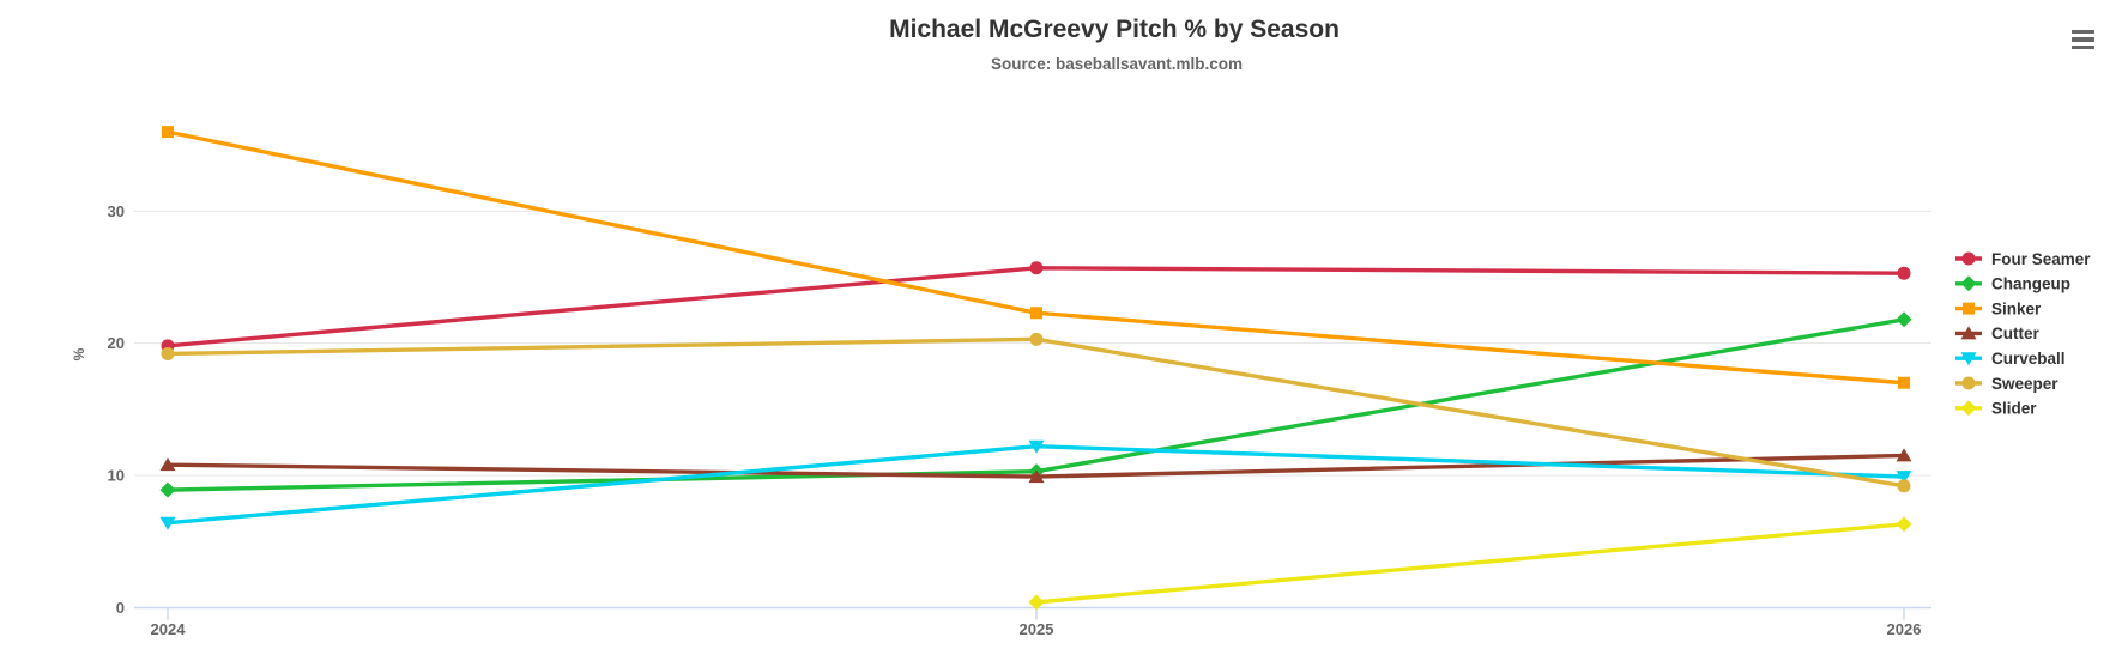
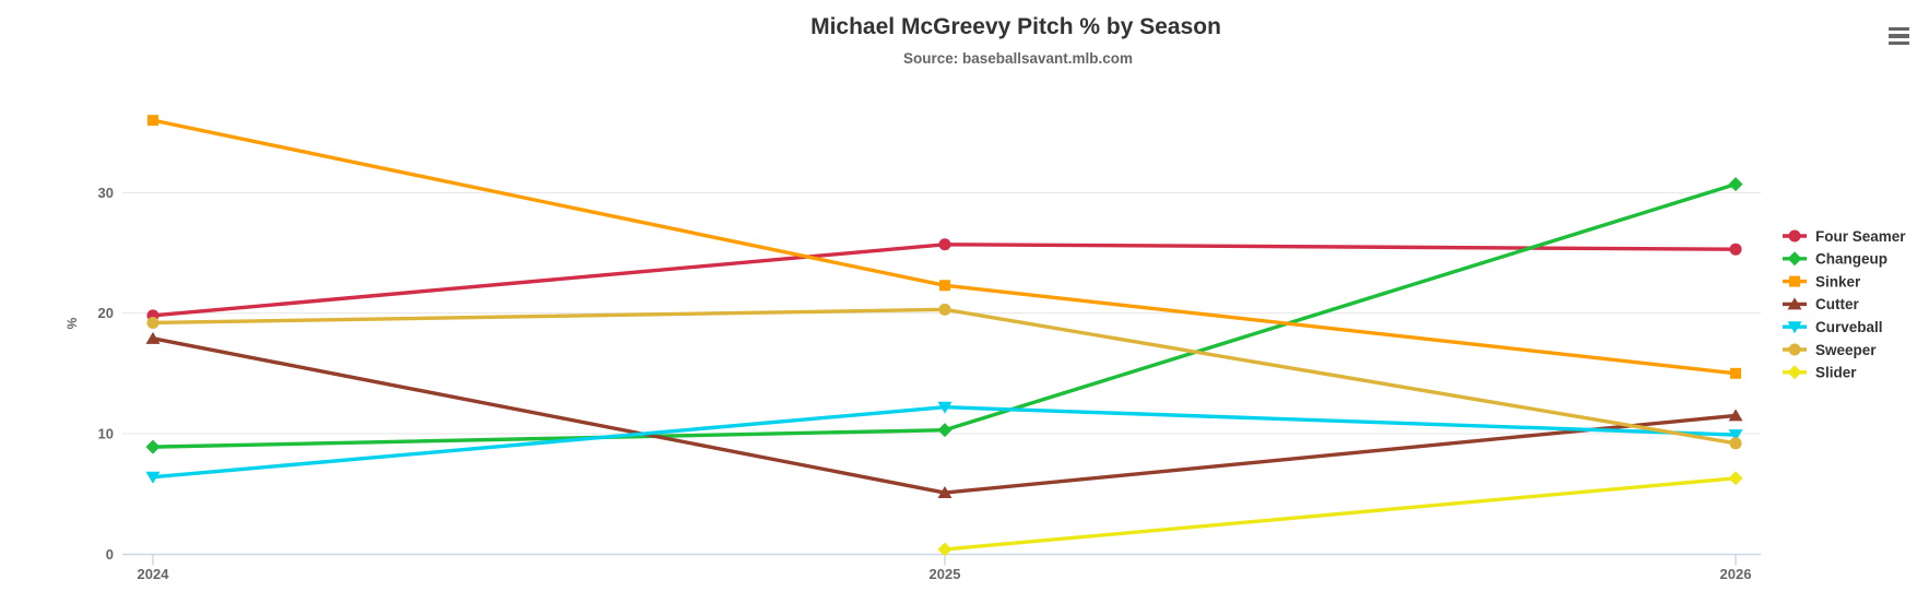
Cutter/2024: 10.8 -> 17.9
Cutter/2025: 9.9 -> 5.1
Changeup/2026: 21.8 -> 30.7
Sinker/2026: 17.0 -> 15.0
